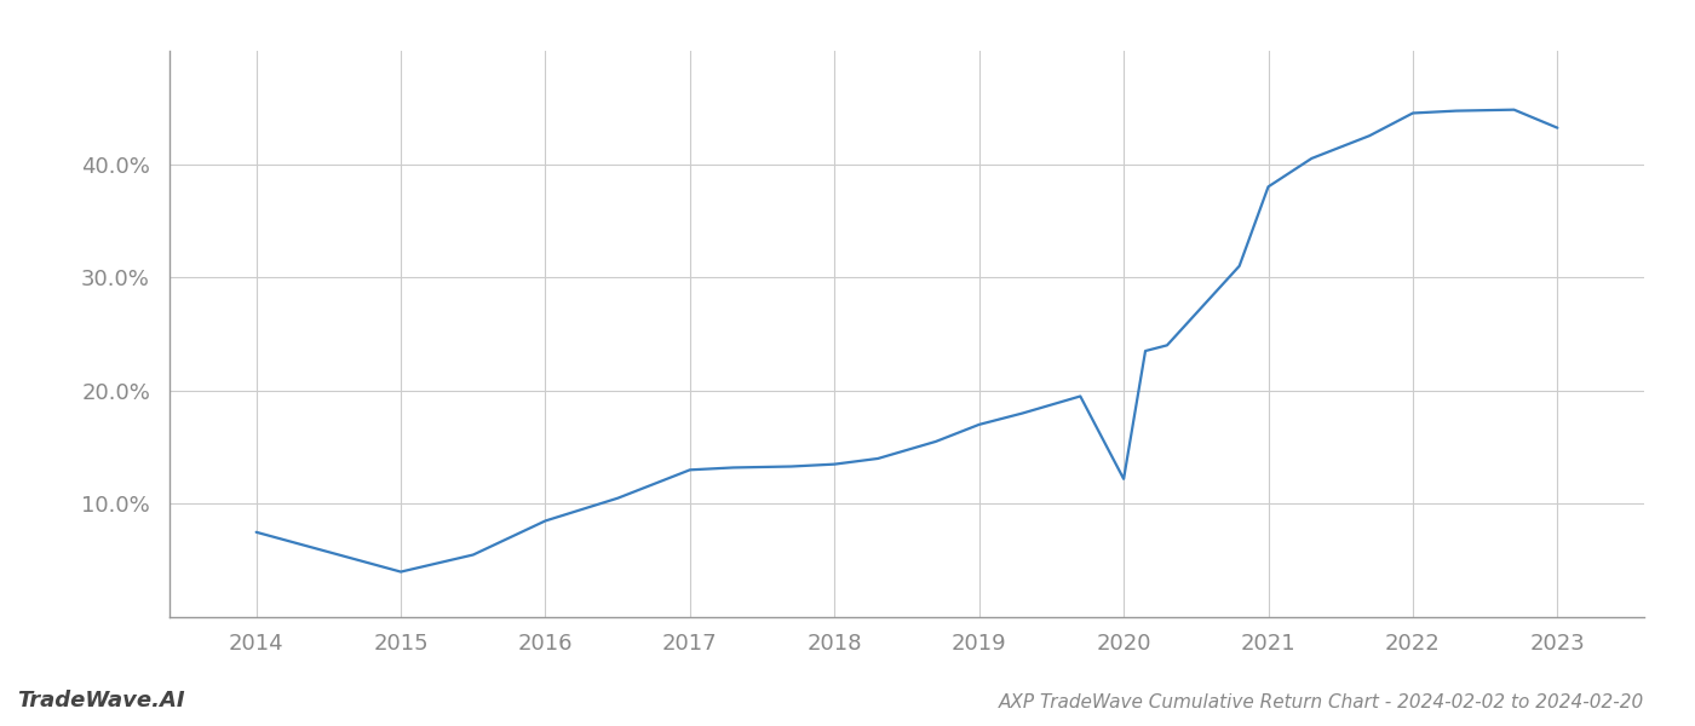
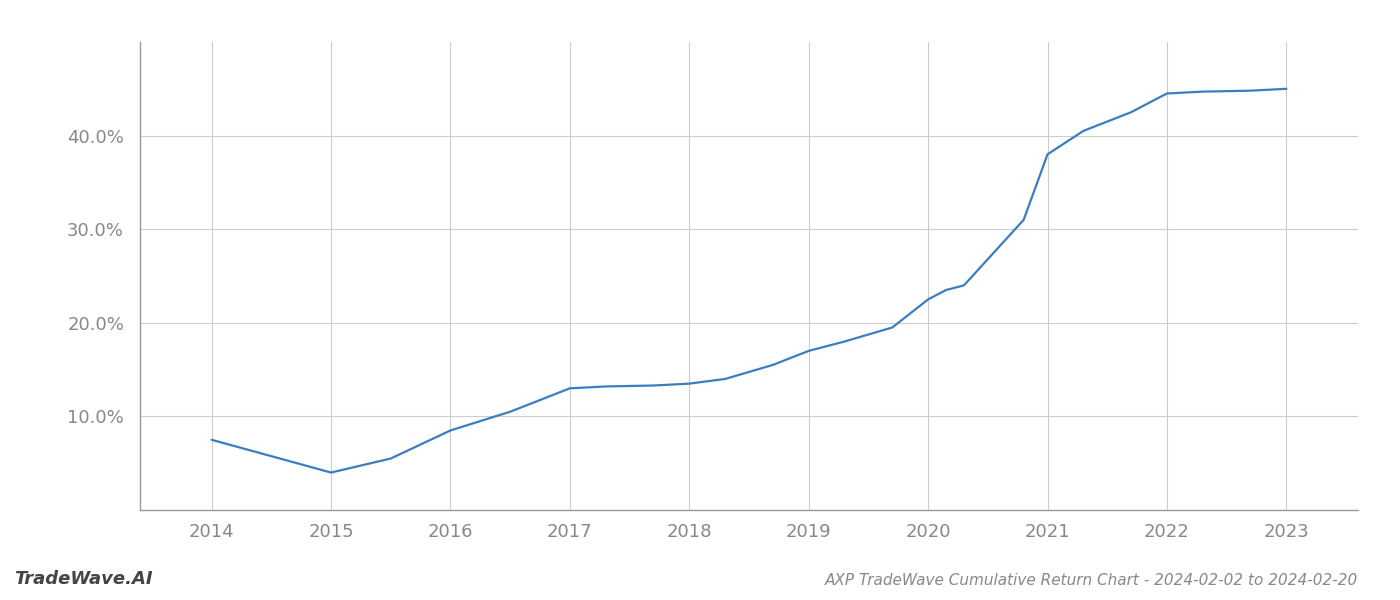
2020: 12.2% -> 22.5%
2023: 43.2% -> 45.0%
